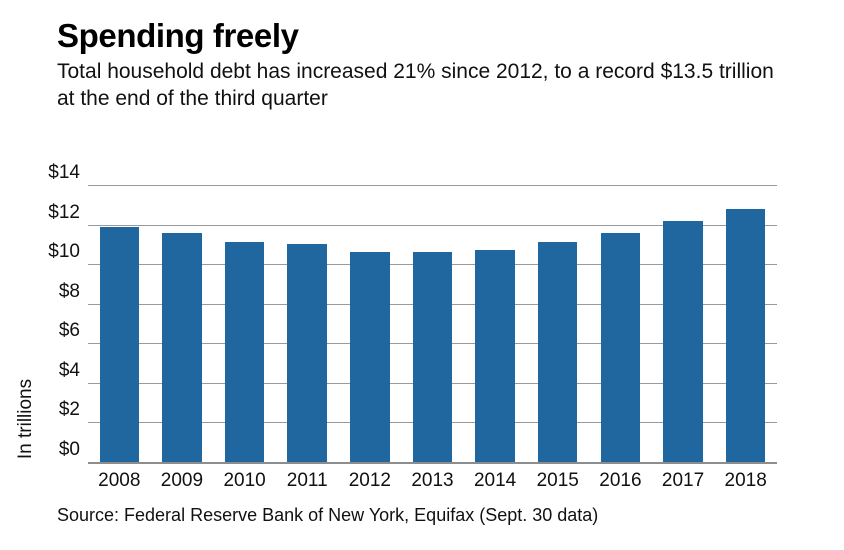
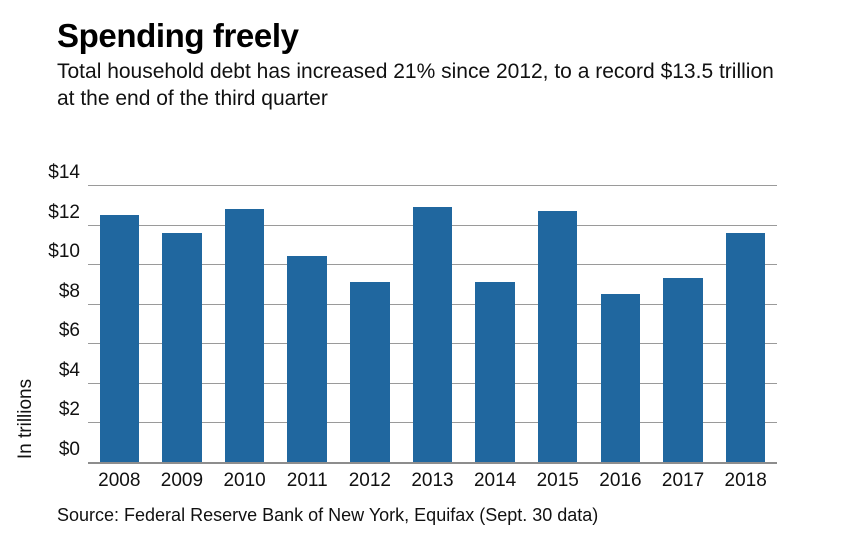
2008: $11.9 -> $12.5
2010: $11.1 -> $12.8
2011: $11.0 -> $10.4
2012: $10.6 -> $9.1
2013: $10.6 -> $12.9
2014: $10.7 -> $9.1
2015: $11.1 -> $12.7
2016: $11.6 -> $8.5
2017: $12.2 -> $9.3
2018: $12.8 -> $11.6
